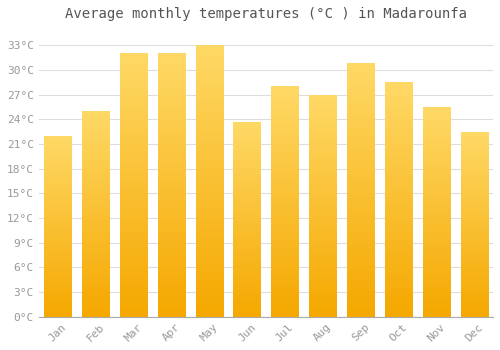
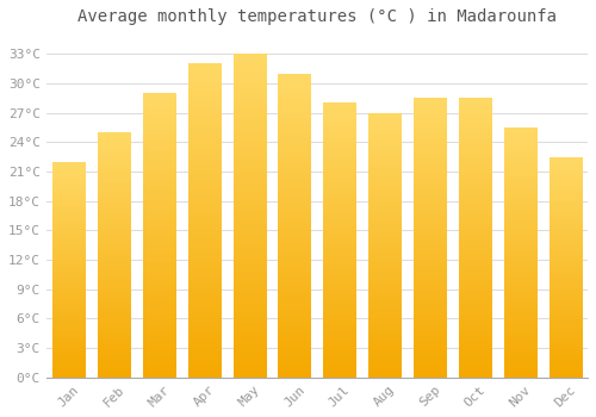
Mar: 32.0°C -> 29.0°C
Jun: 23.6°C -> 31.0°C
Sep: 30.8°C -> 28.5°C
